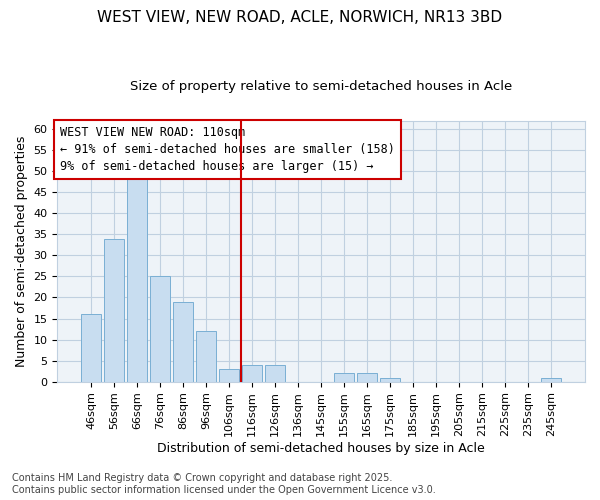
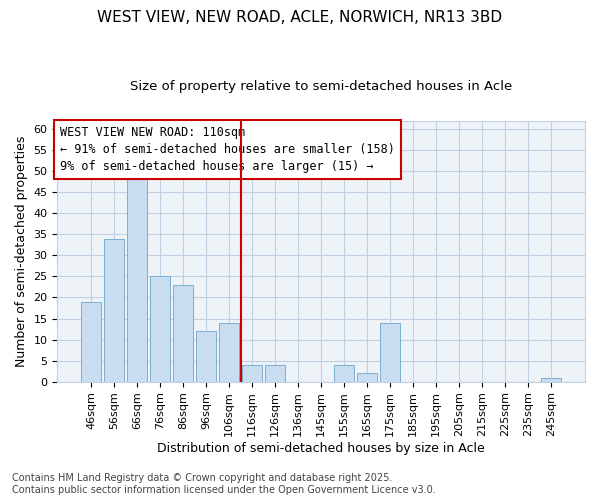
46sqm: 16 -> 19
86sqm: 19 -> 23
106sqm: 3 -> 14
155sqm: 2 -> 4
175sqm: 1 -> 14
